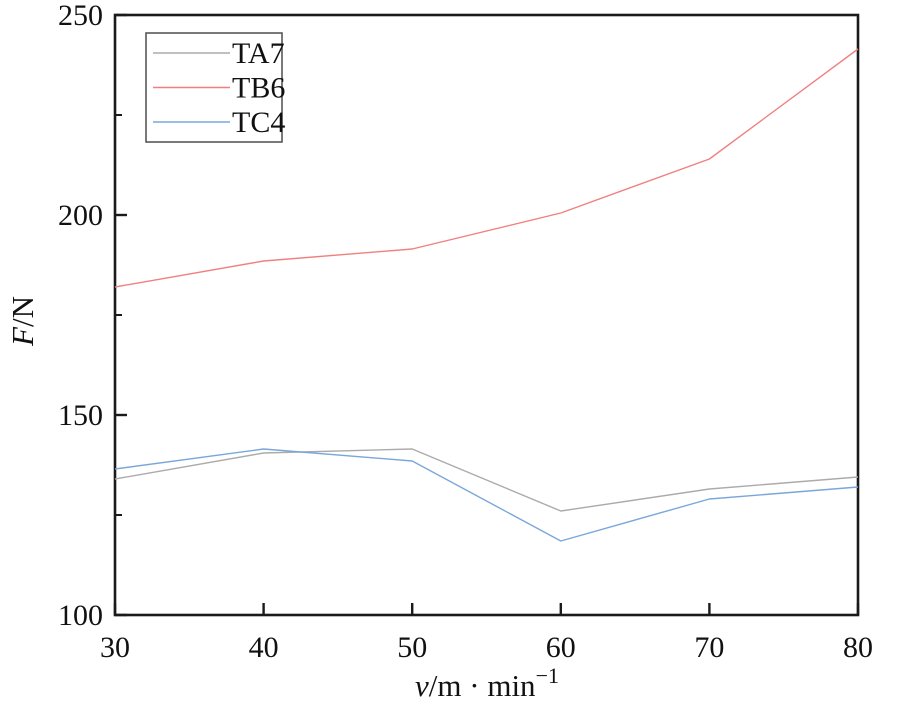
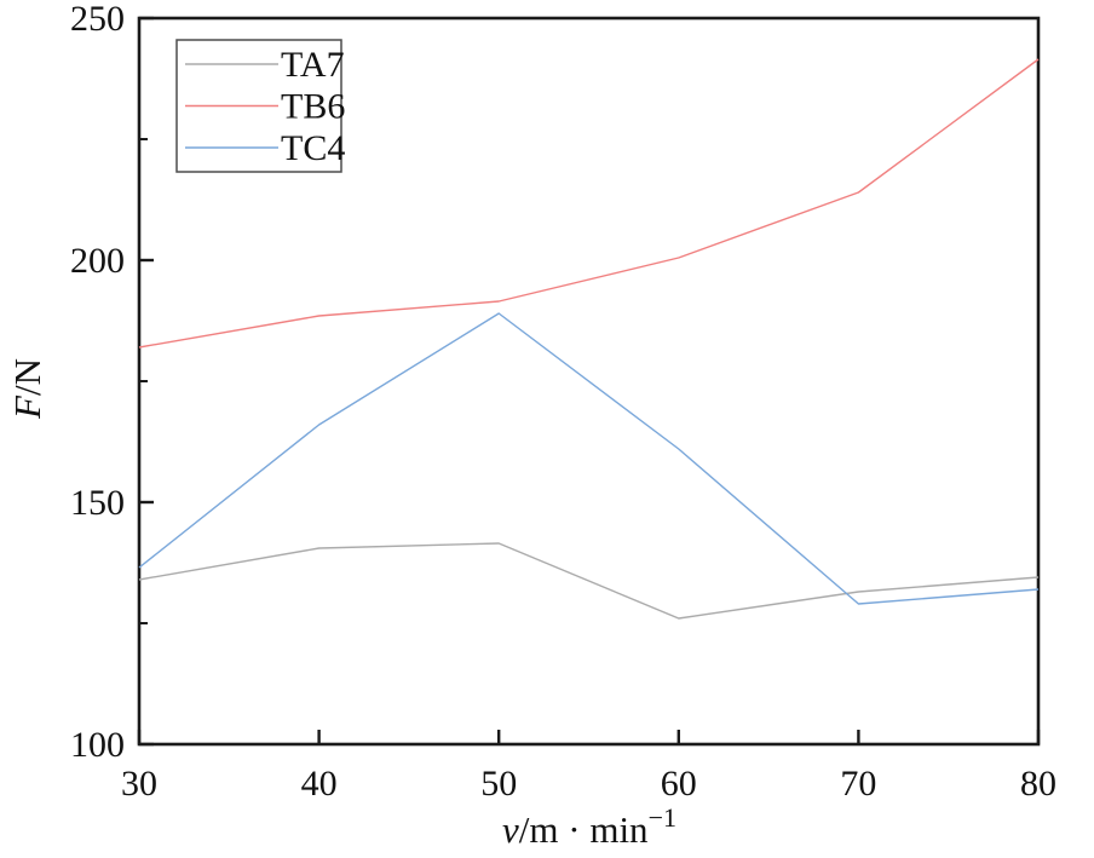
TC4/40: 142 -> 166
TC4/50: 138 -> 189
TC4/60: 118 -> 161
